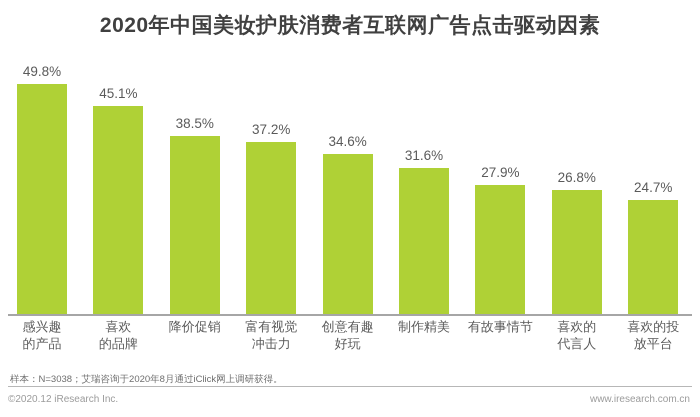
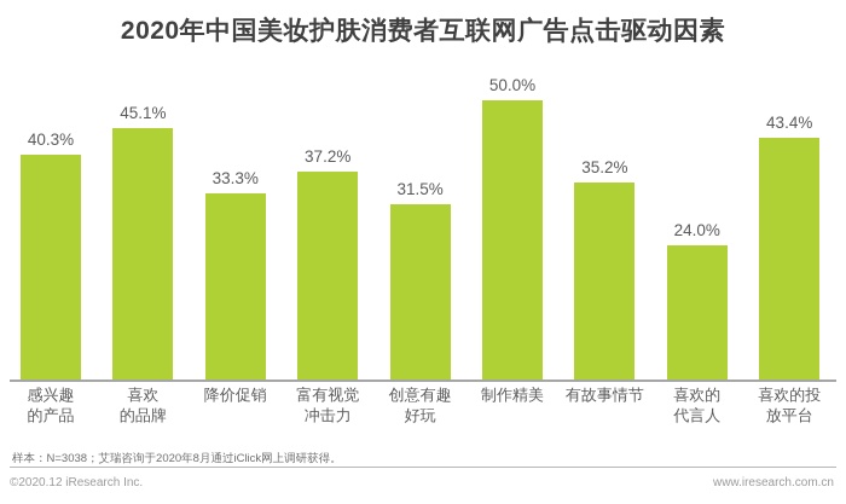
感兴趣 的产品: 49.8% -> 40.3%
降价促销: 38.5% -> 33.3%
创意有趣 好玩: 34.6% -> 31.5%
制作精美: 31.6% -> 50.0%
有故事情节: 27.9% -> 35.2%
喜欢的 代言人: 26.8% -> 24.0%
喜欢的投 放平台: 24.7% -> 43.4%
